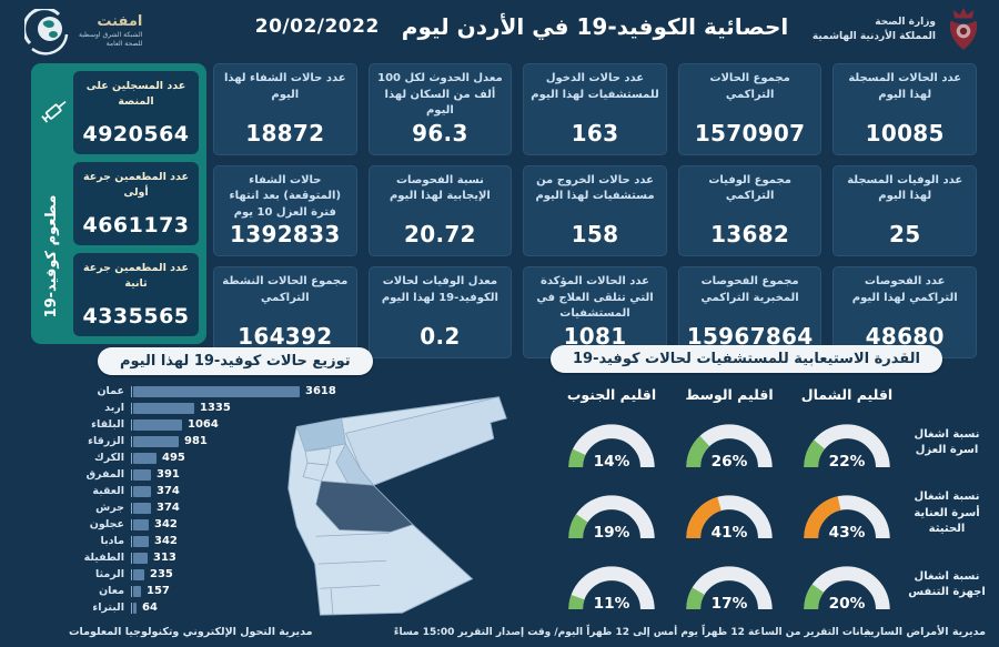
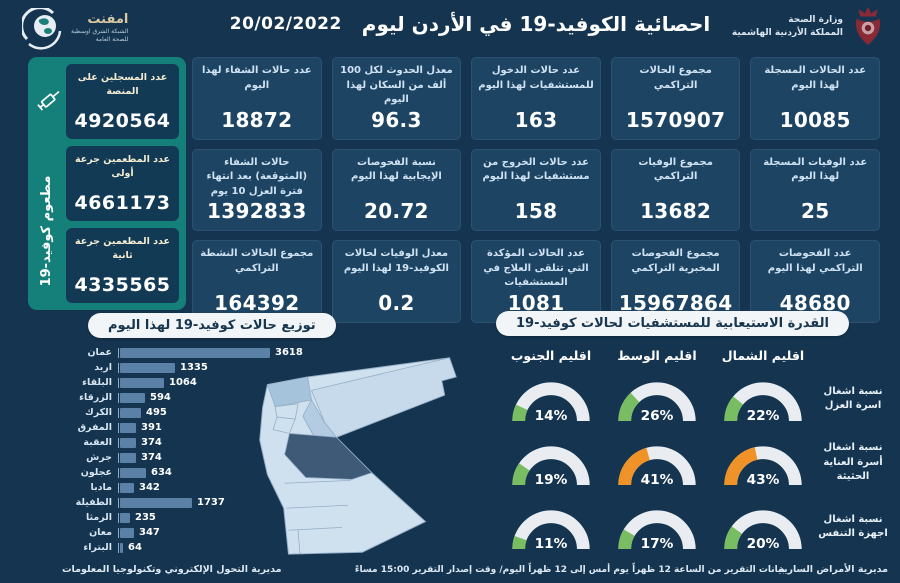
توزيع حالات كوفيد-19 لهذا اليوم/الزرقاء: 981 -> 594
توزيع حالات كوفيد-19 لهذا اليوم/عجلون: 342 -> 634
توزيع حالات كوفيد-19 لهذا اليوم/الطفيلة: 313 -> 1737
توزيع حالات كوفيد-19 لهذا اليوم/معان: 157 -> 347
